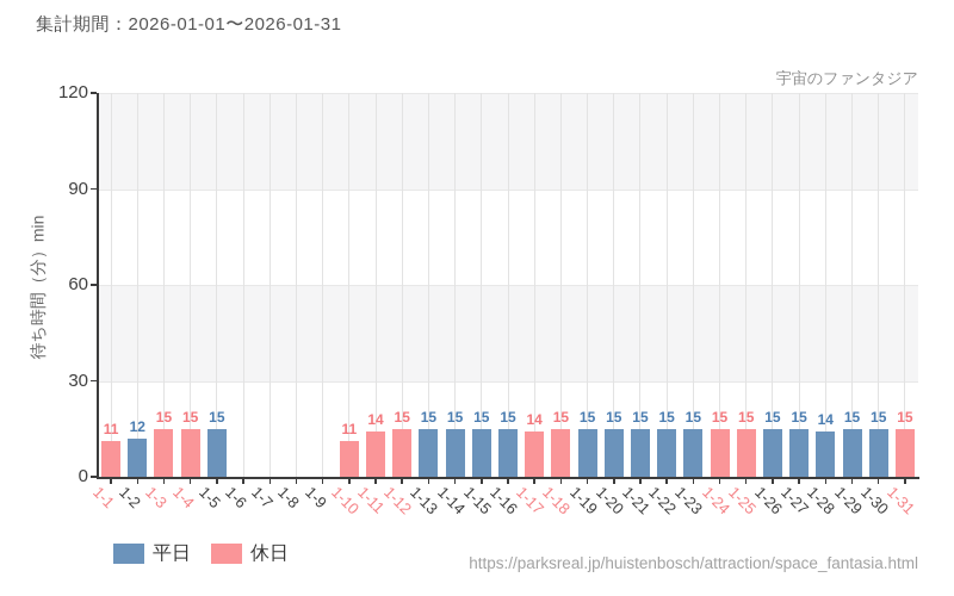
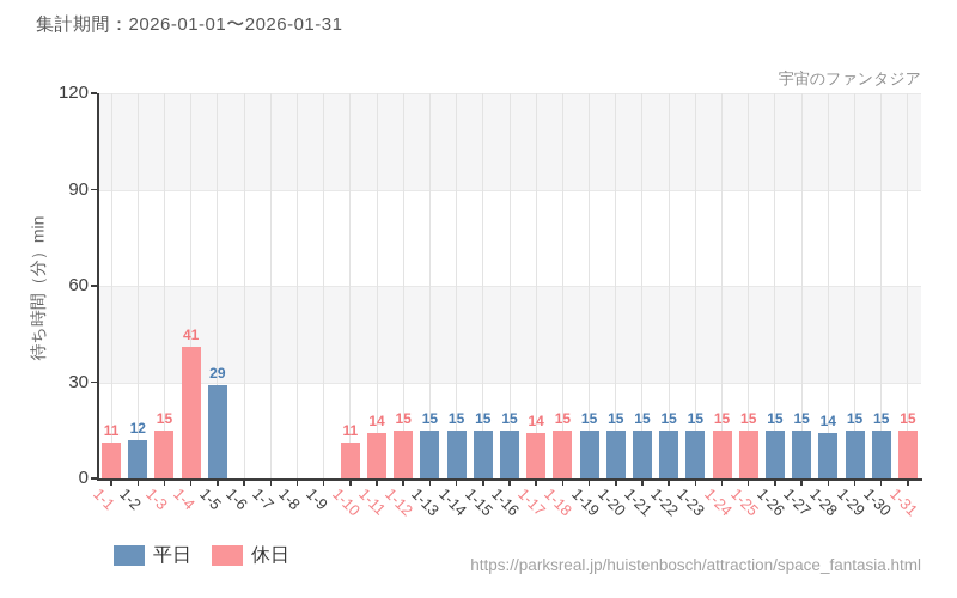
休日/1-4: 15 -> 41
平日/1-5: 15 -> 29
